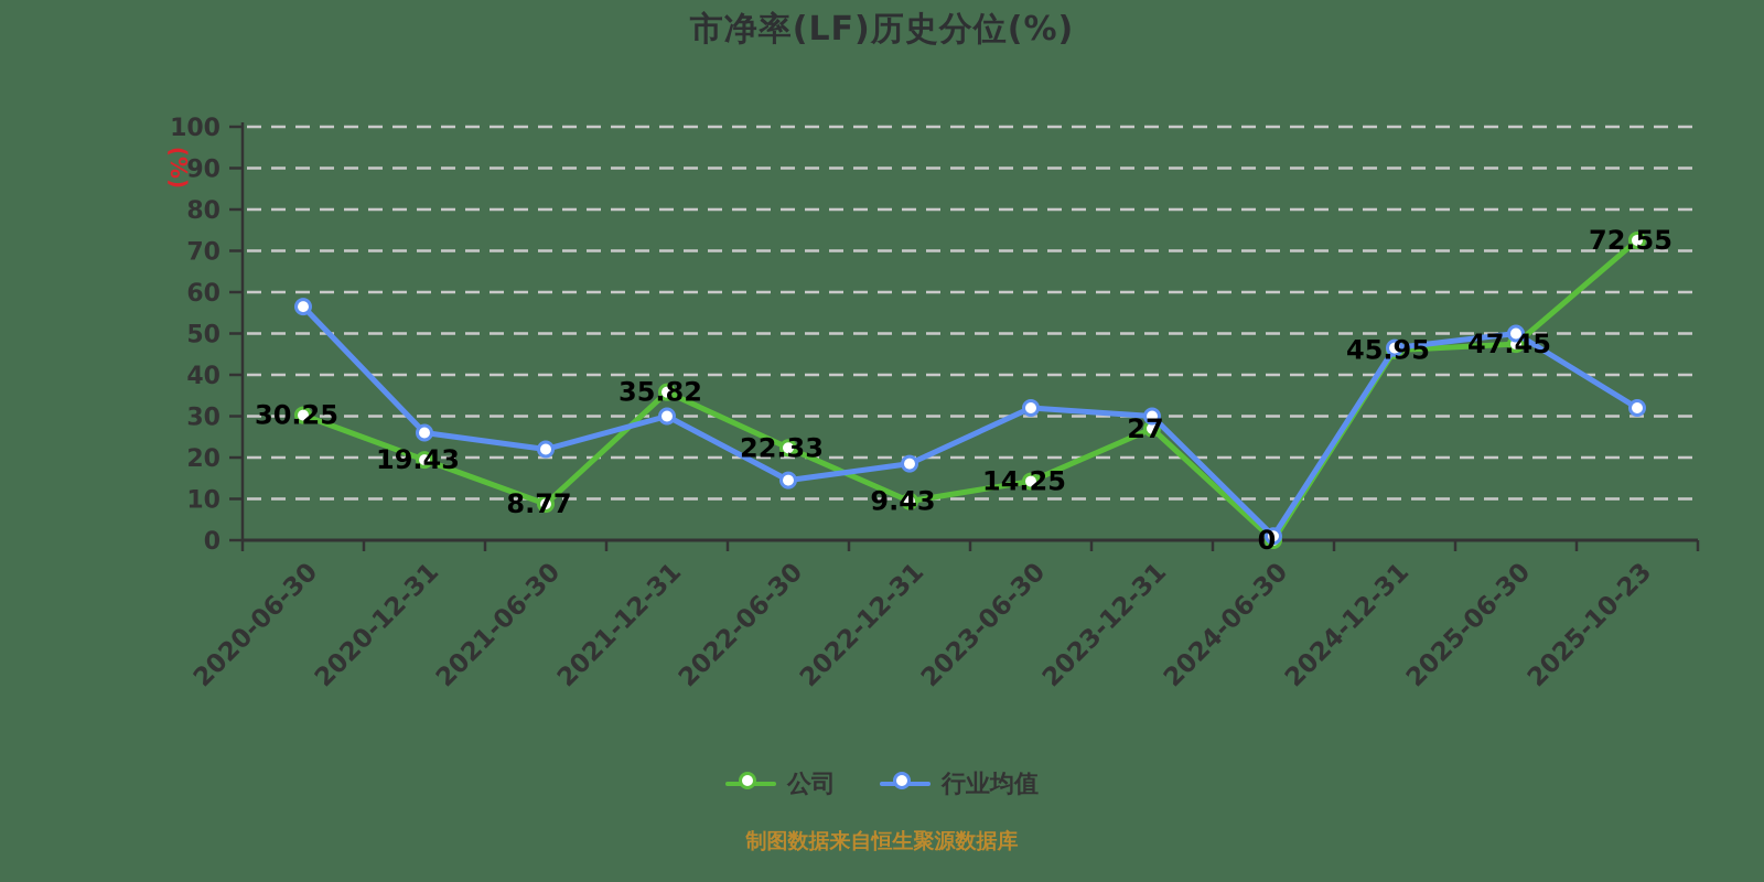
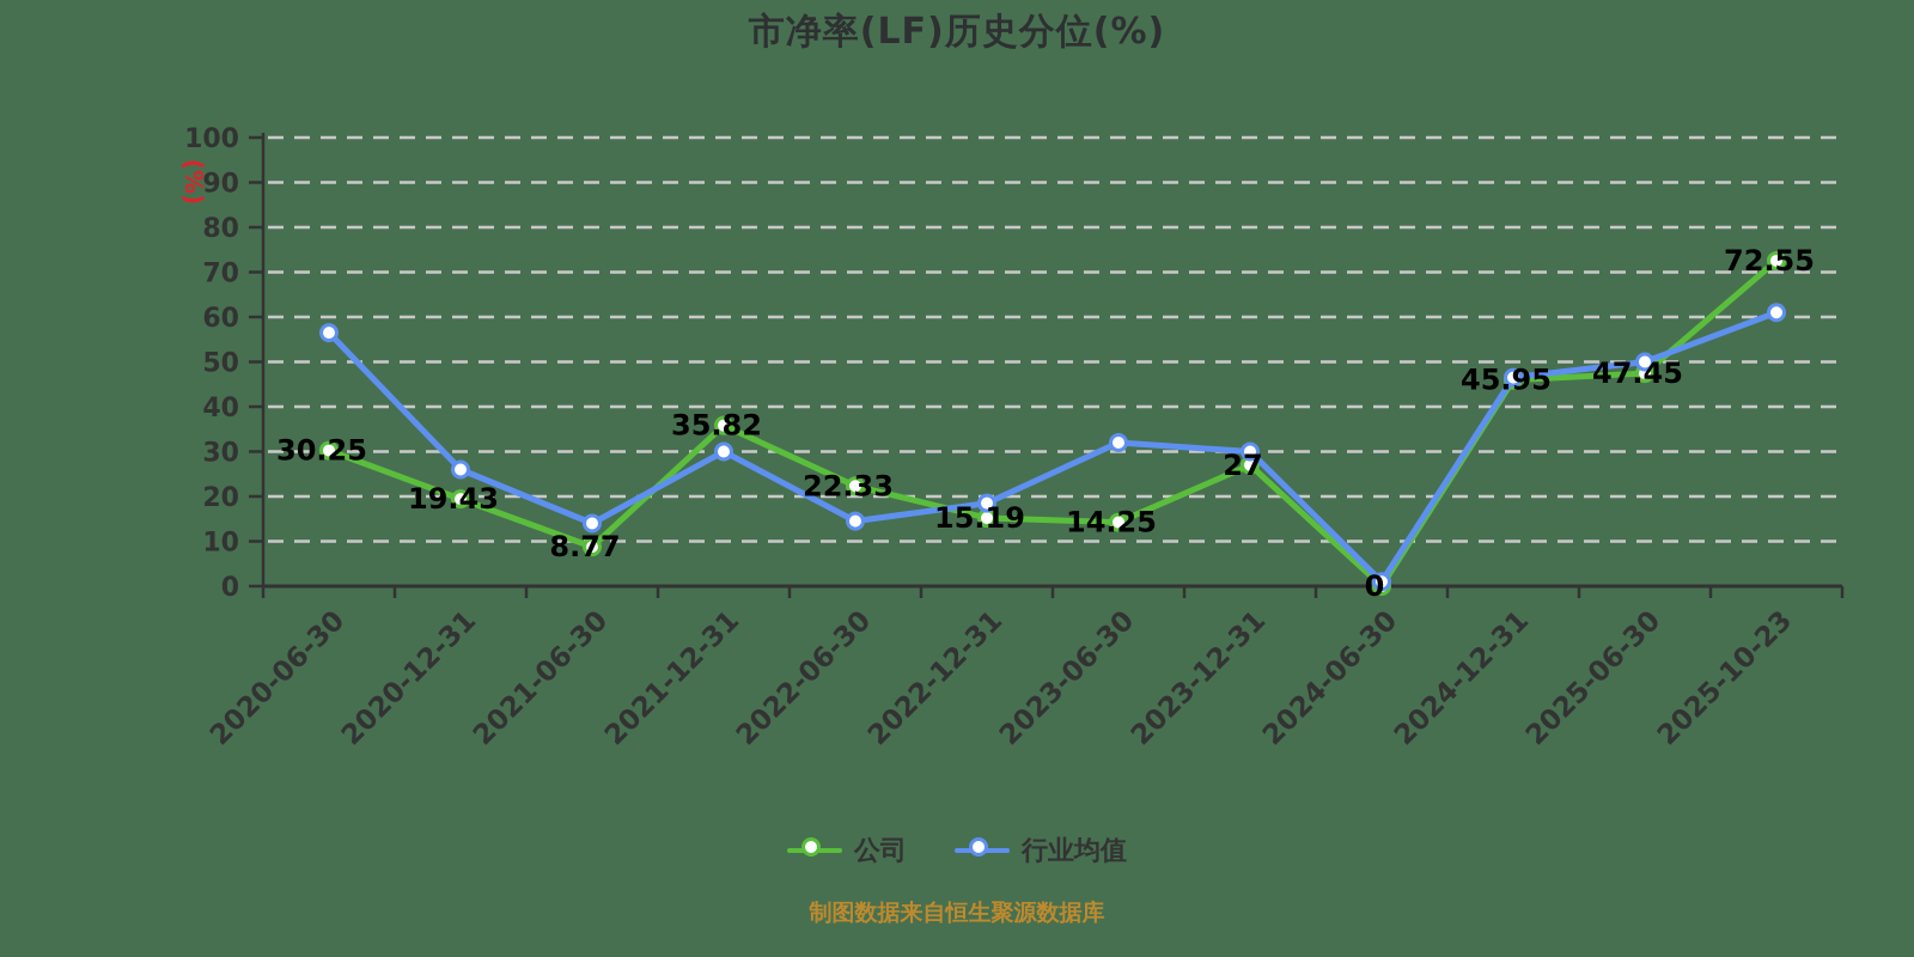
行业均值/2021-06-30: 22 -> 14
公司/2022-12-31: 9.43 -> 15.19
行业均值/2025-10-23: 32 -> 61
